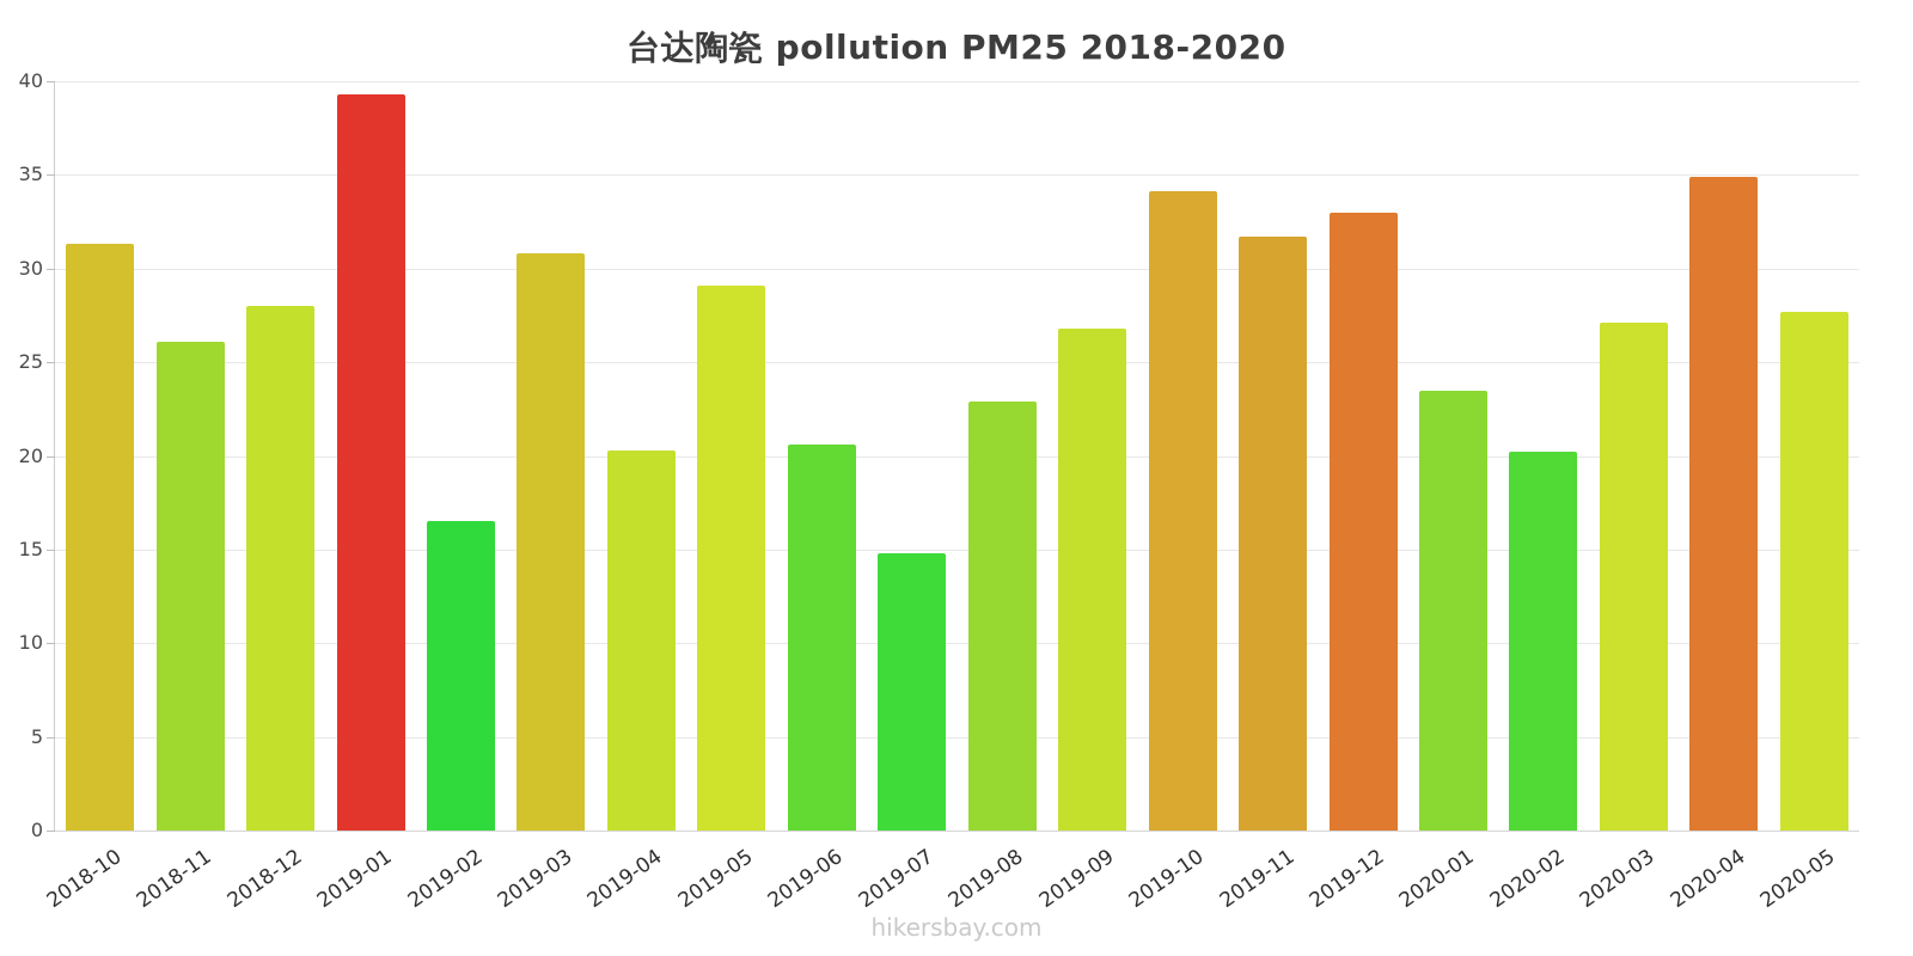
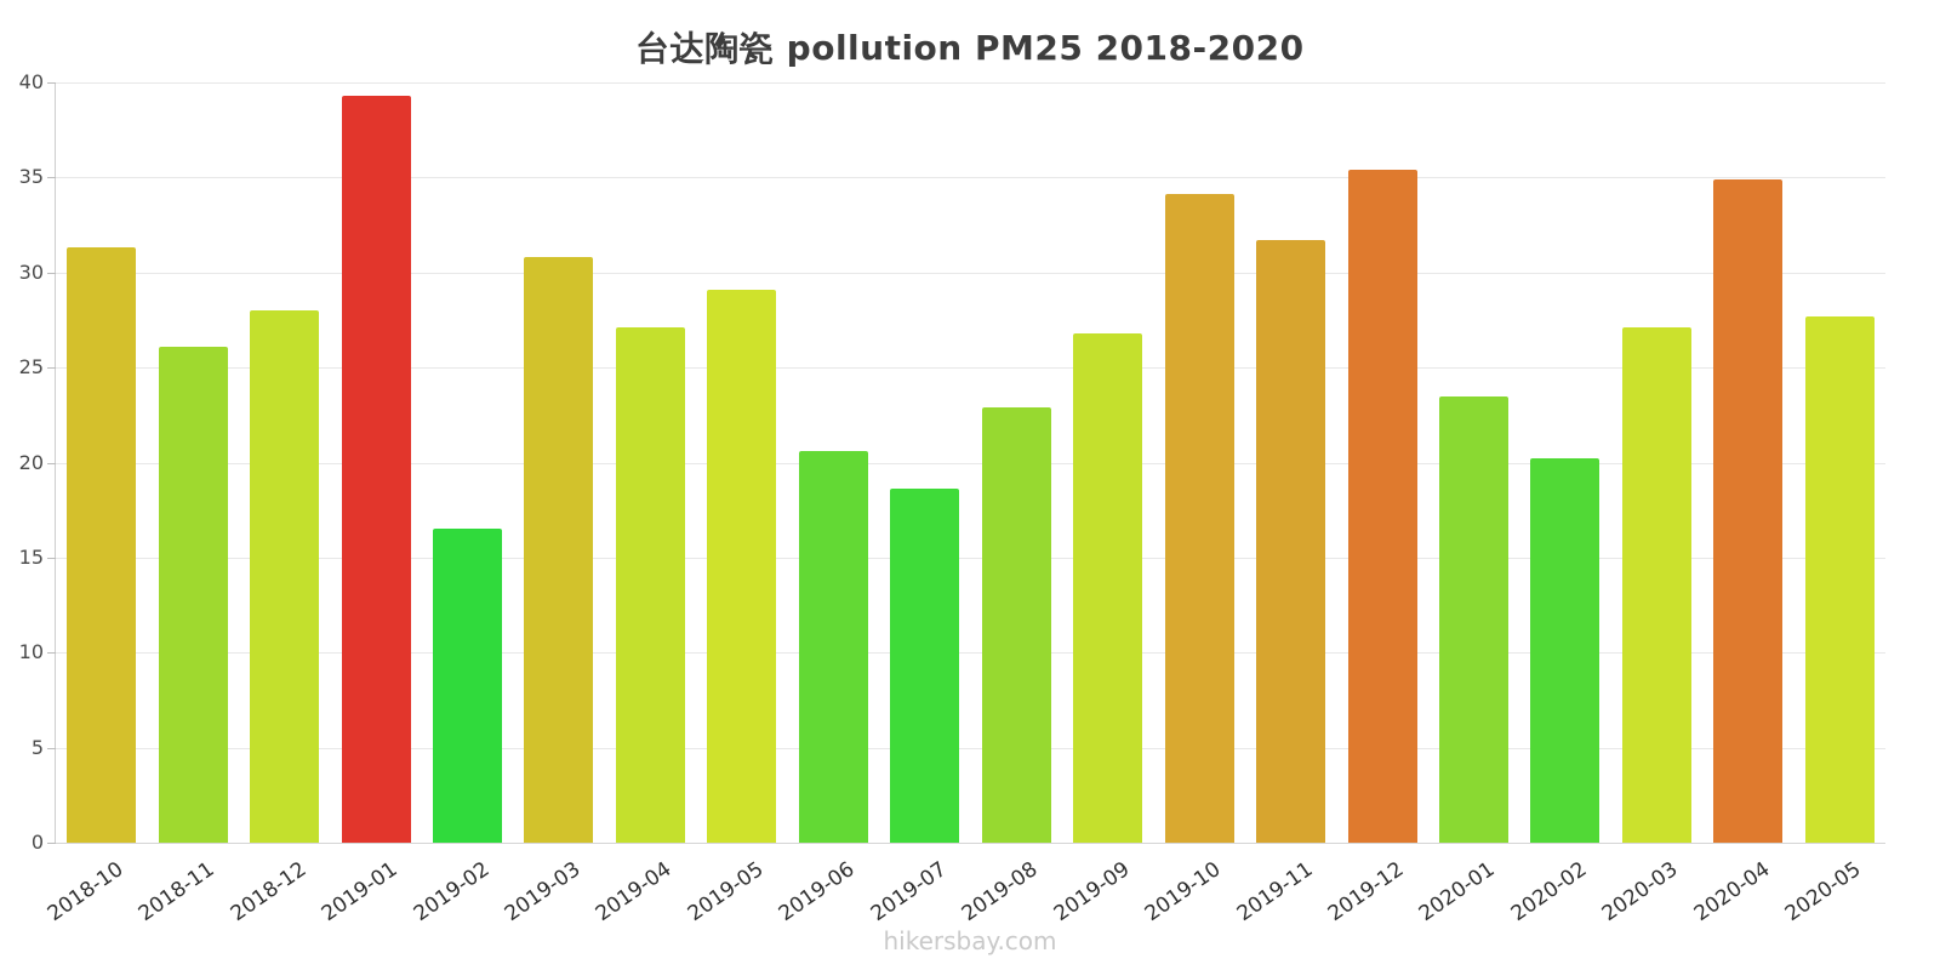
2019-04: 20.3 -> 27.1
2019-07: 14.8 -> 18.6
2019-12: 33.0 -> 35.4
